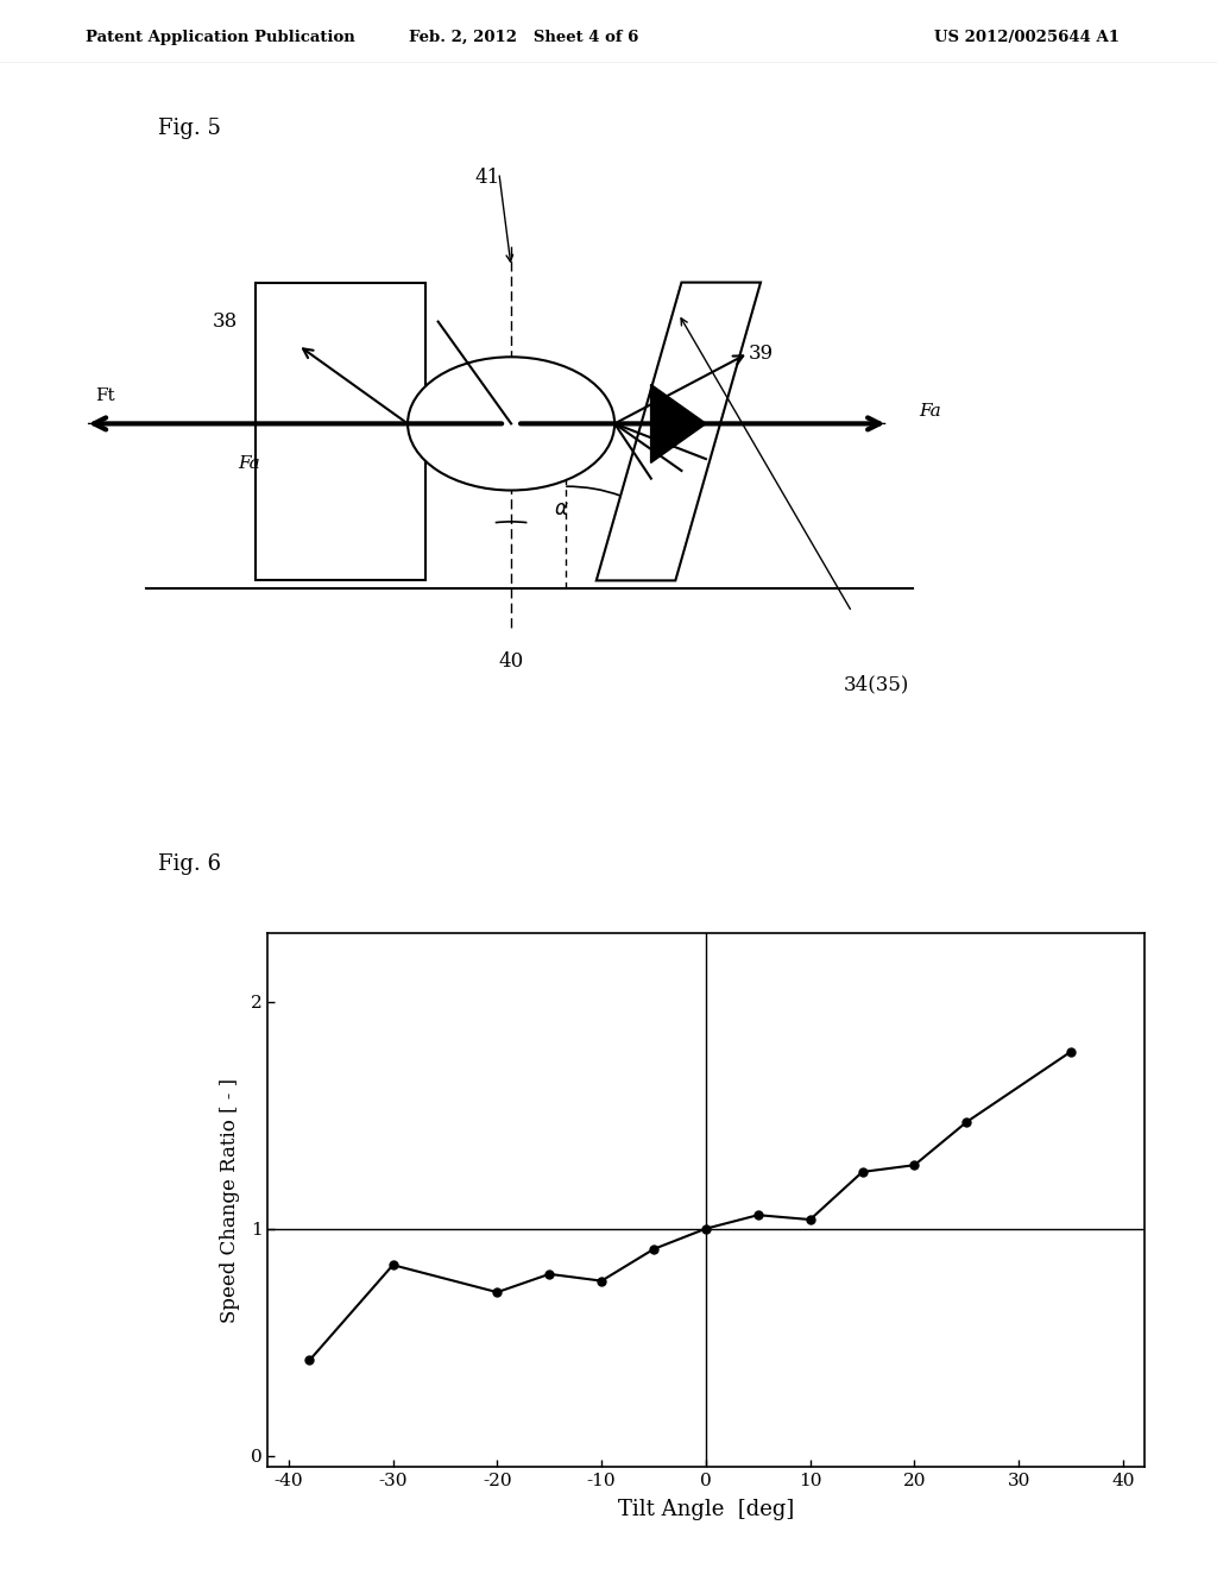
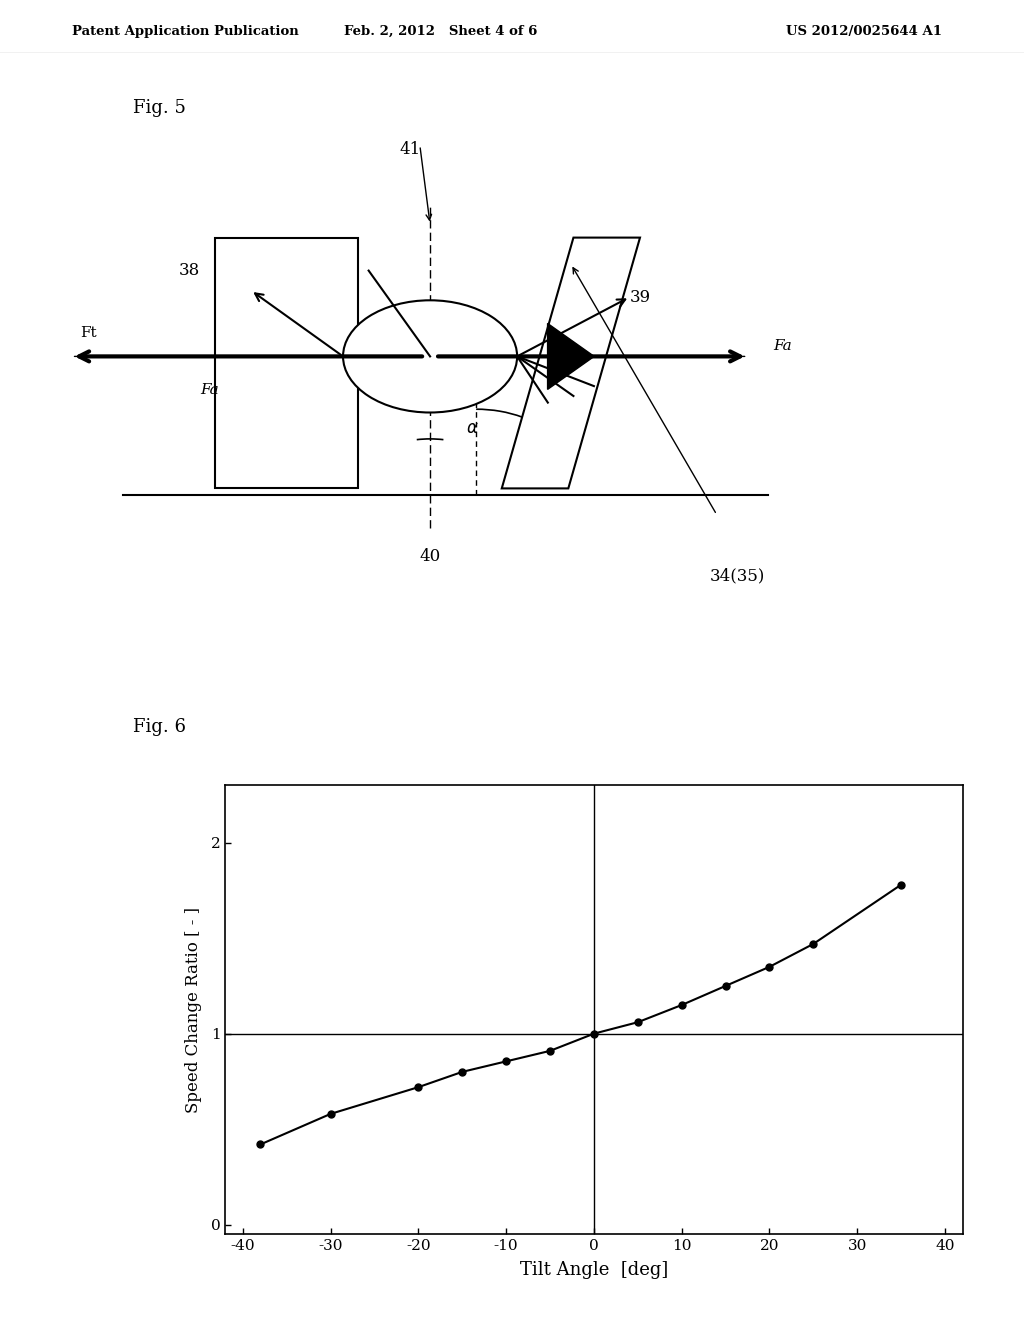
-30: 0.84 -> 0.58
-10: 0.77 -> 0.85
10: 1.04 -> 1.15
20: 1.28 -> 1.35
